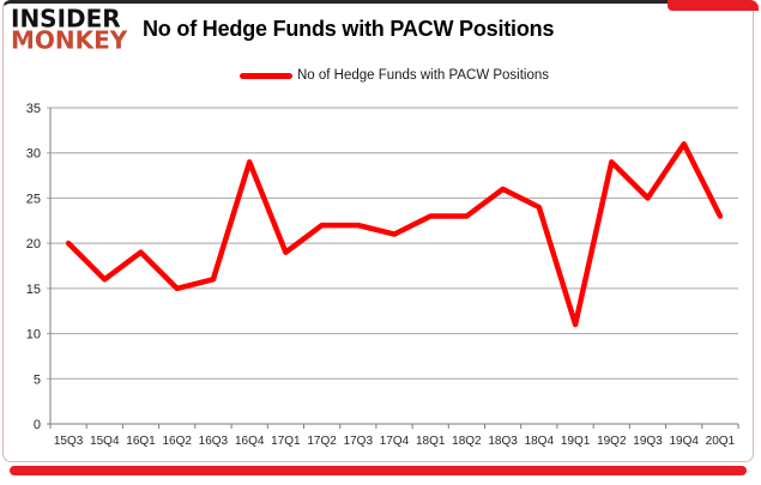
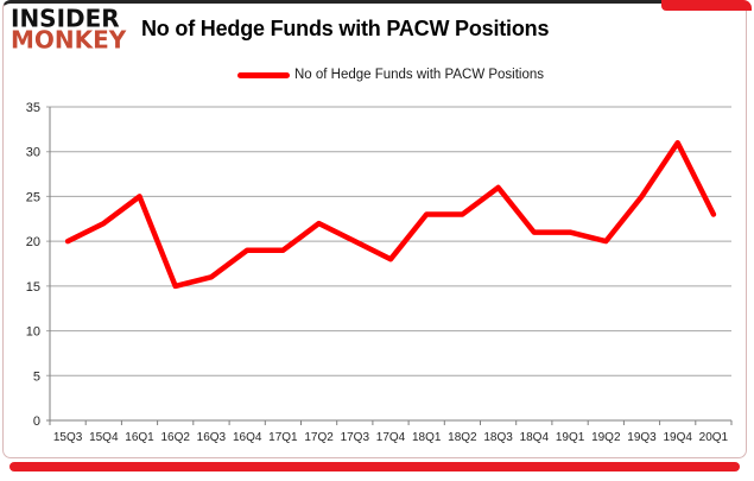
15Q4: 16 -> 22
16Q1: 19 -> 25
16Q4: 29 -> 19
17Q3: 22 -> 20
17Q4: 21 -> 18
18Q4: 24 -> 21
19Q1: 11 -> 21
19Q2: 29 -> 20
